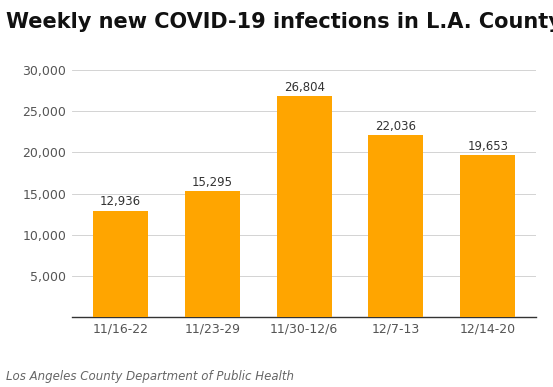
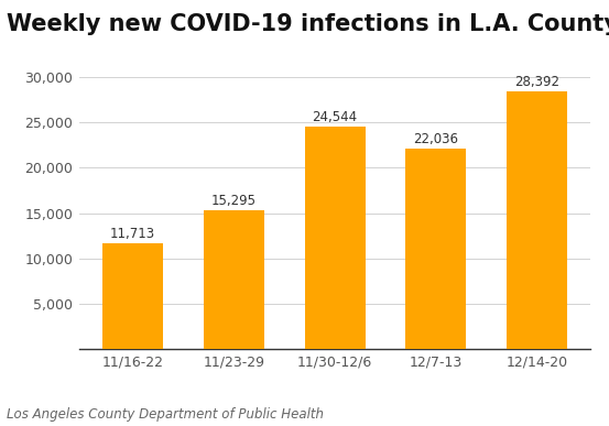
11/16-22: 12,936 -> 11,713
11/30-12/6: 26,804 -> 24,544
12/14-20: 19,653 -> 28,392
